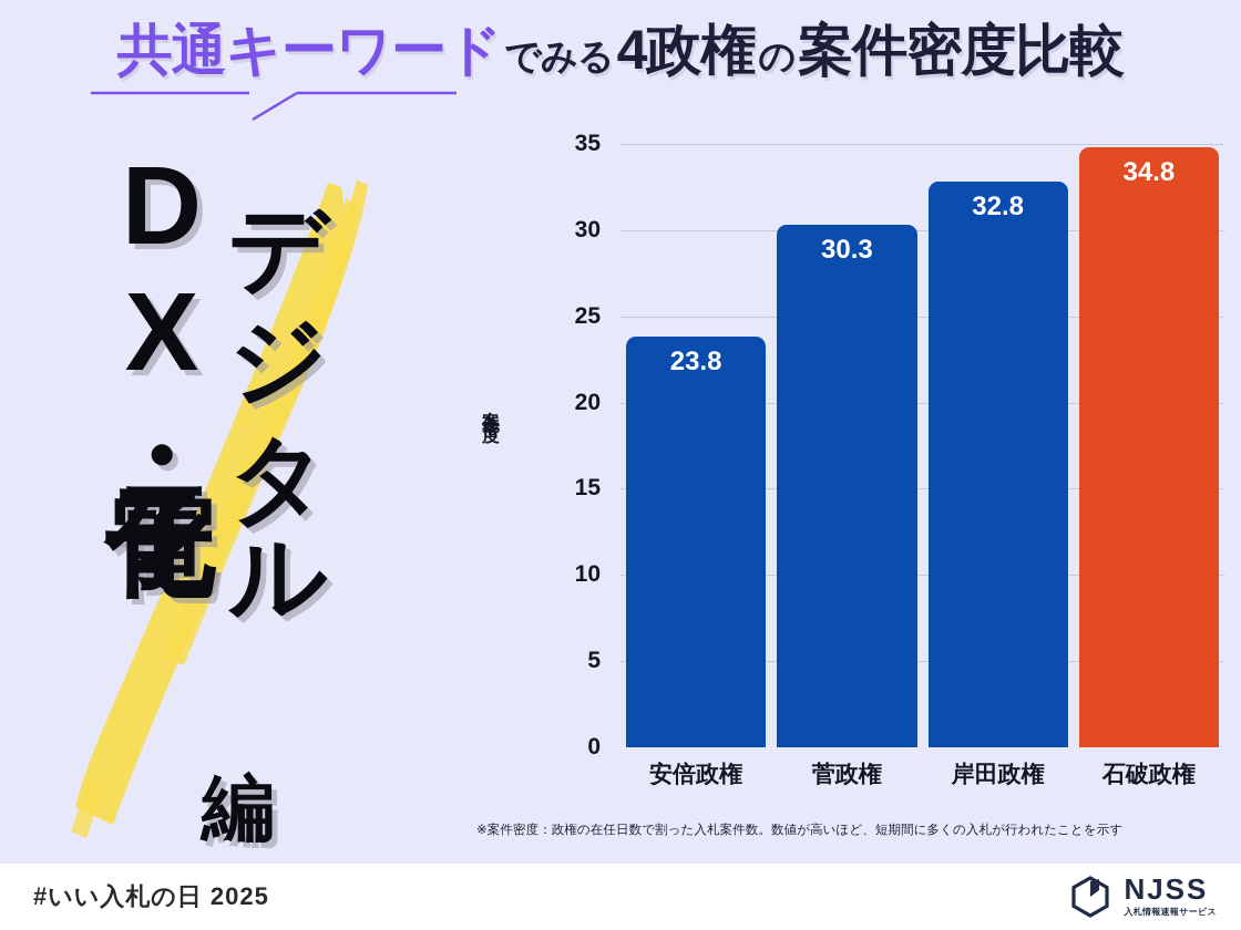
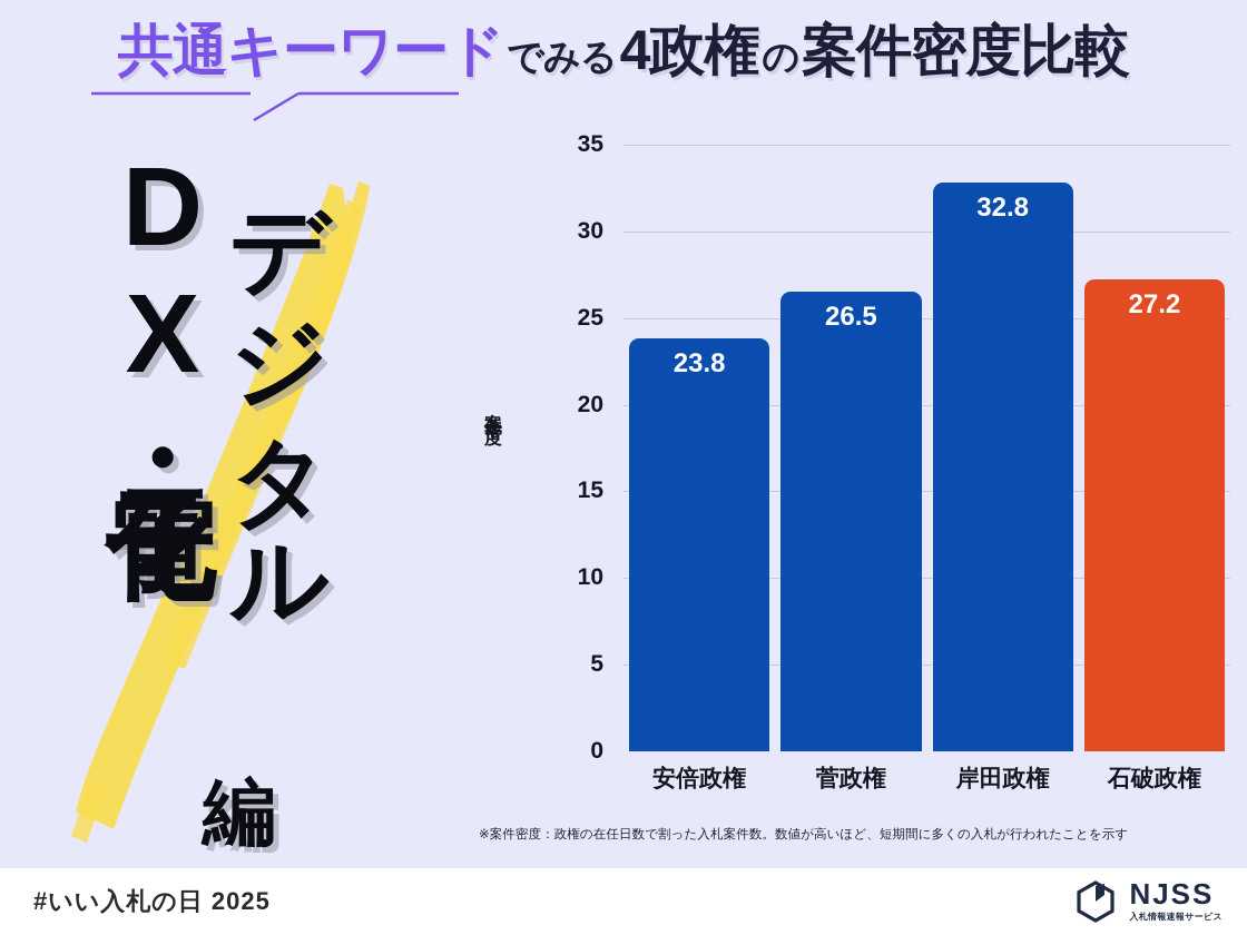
菅政権: 30.3 -> 26.5
石破政権: 34.8 -> 27.2
